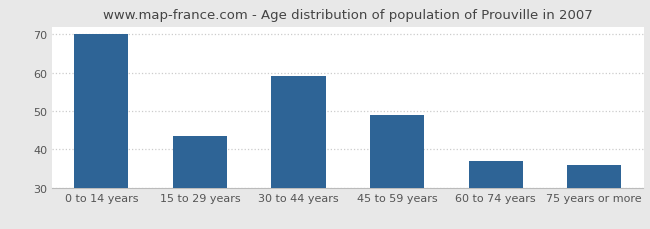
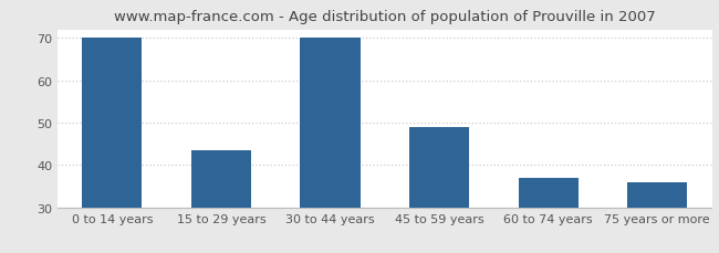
30 to 44 years: 59.0 -> 70.0
